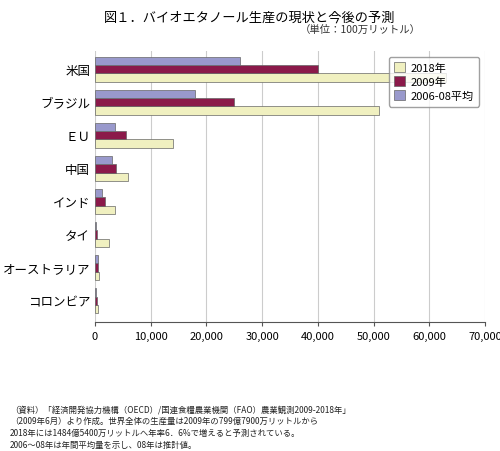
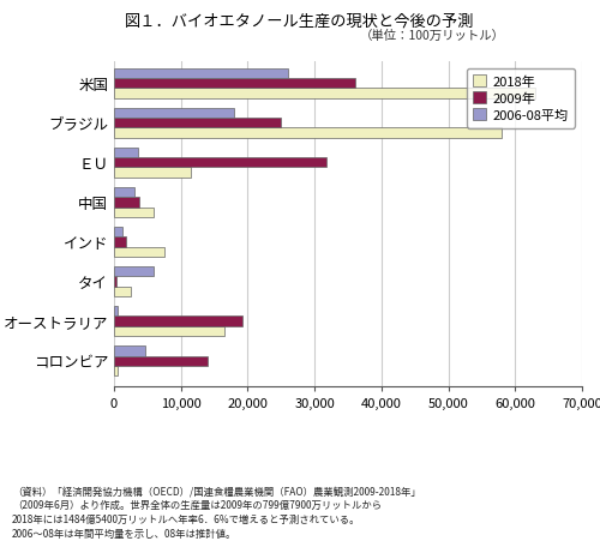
2009年/米国: 40,000 -> 36,000
2018年/ブラジル: 51,000 -> 58,000
2009年/ＥＵ: 5,500 -> 31,800
2018年/ＥＵ: 14,000 -> 11,400
2018年/インド: 3,500 -> 7,600
2006-08平均/タイ: 200 -> 6,000
2009年/オーストラリア: 600 -> 19,200
2018年/オーストラリア: 800 -> 16,600
2006-08平均/コロンビア: 100 -> 4,600
2009年/コロンビア: 300 -> 14,000
